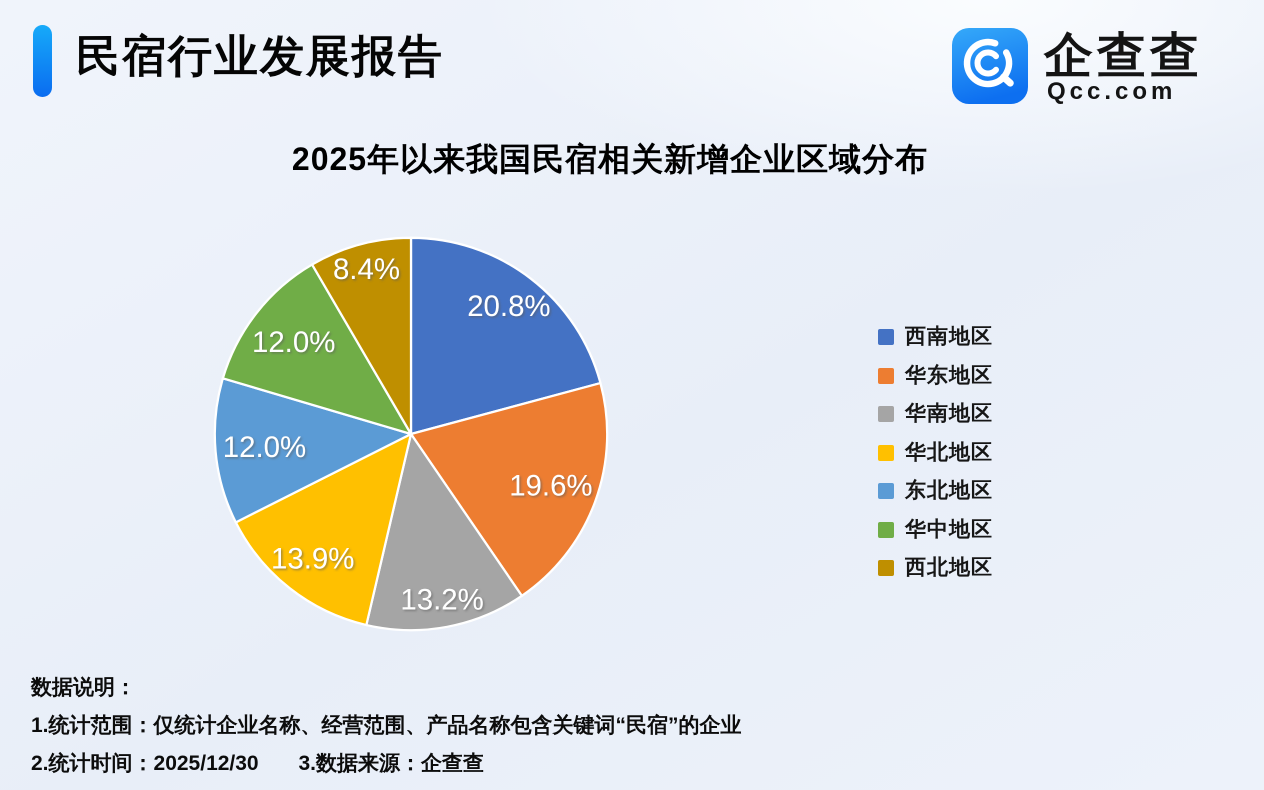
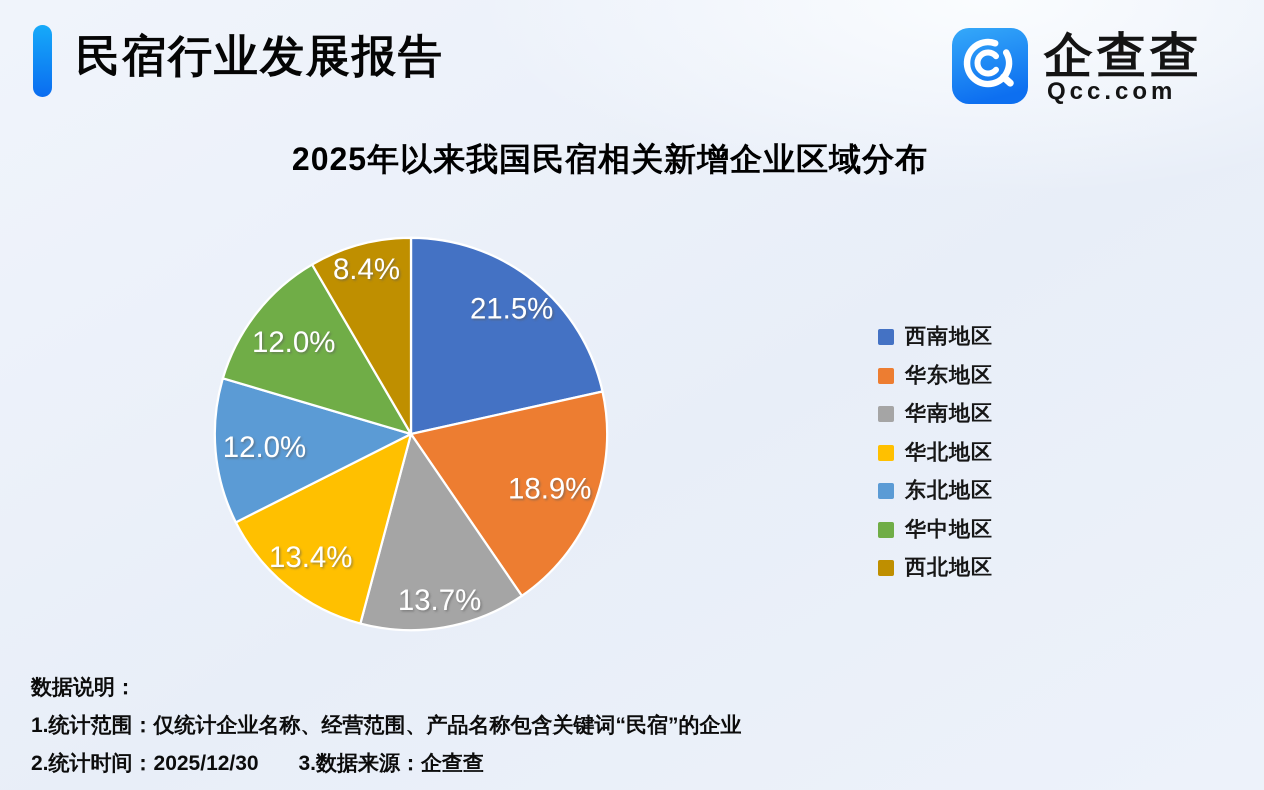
西南地区: 20.8% -> 21.5%
华东地区: 19.6% -> 18.9%
华南地区: 13.2% -> 13.7%
华北地区: 13.9% -> 13.4%
